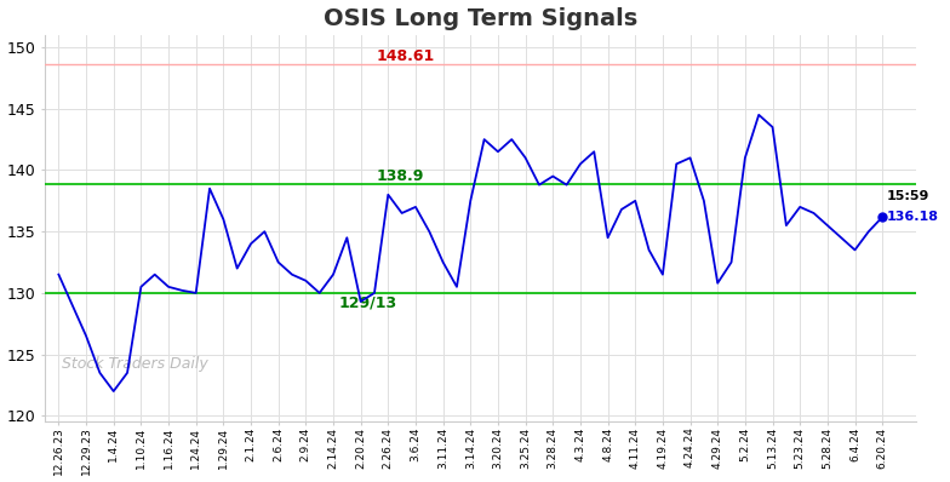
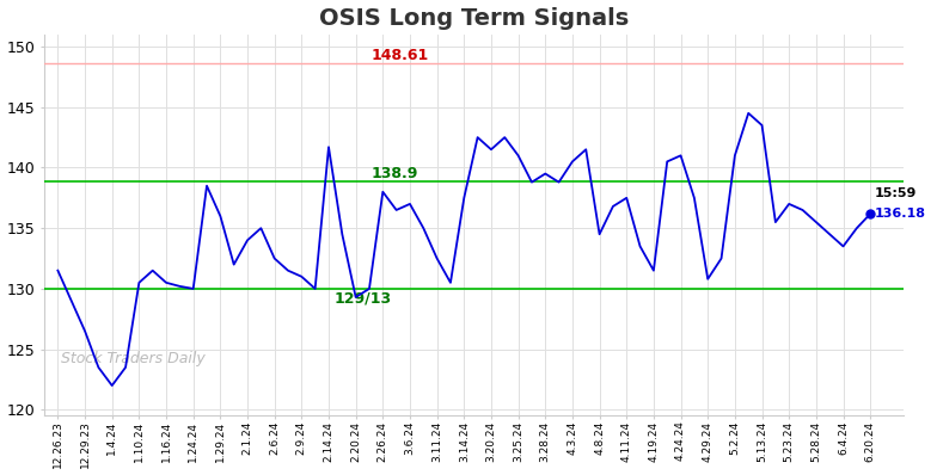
2.14.24: 131.5 -> 141.7
